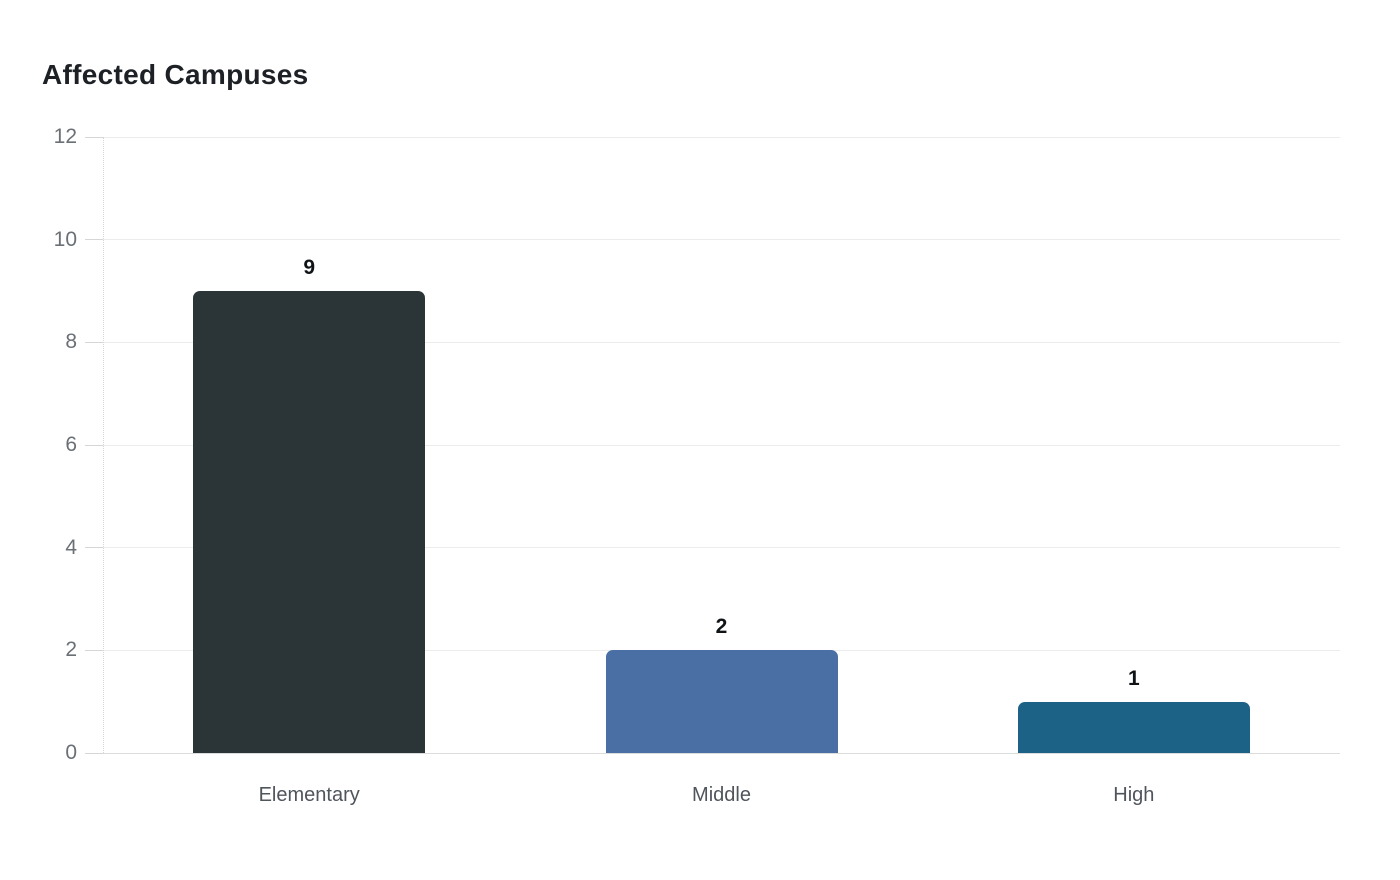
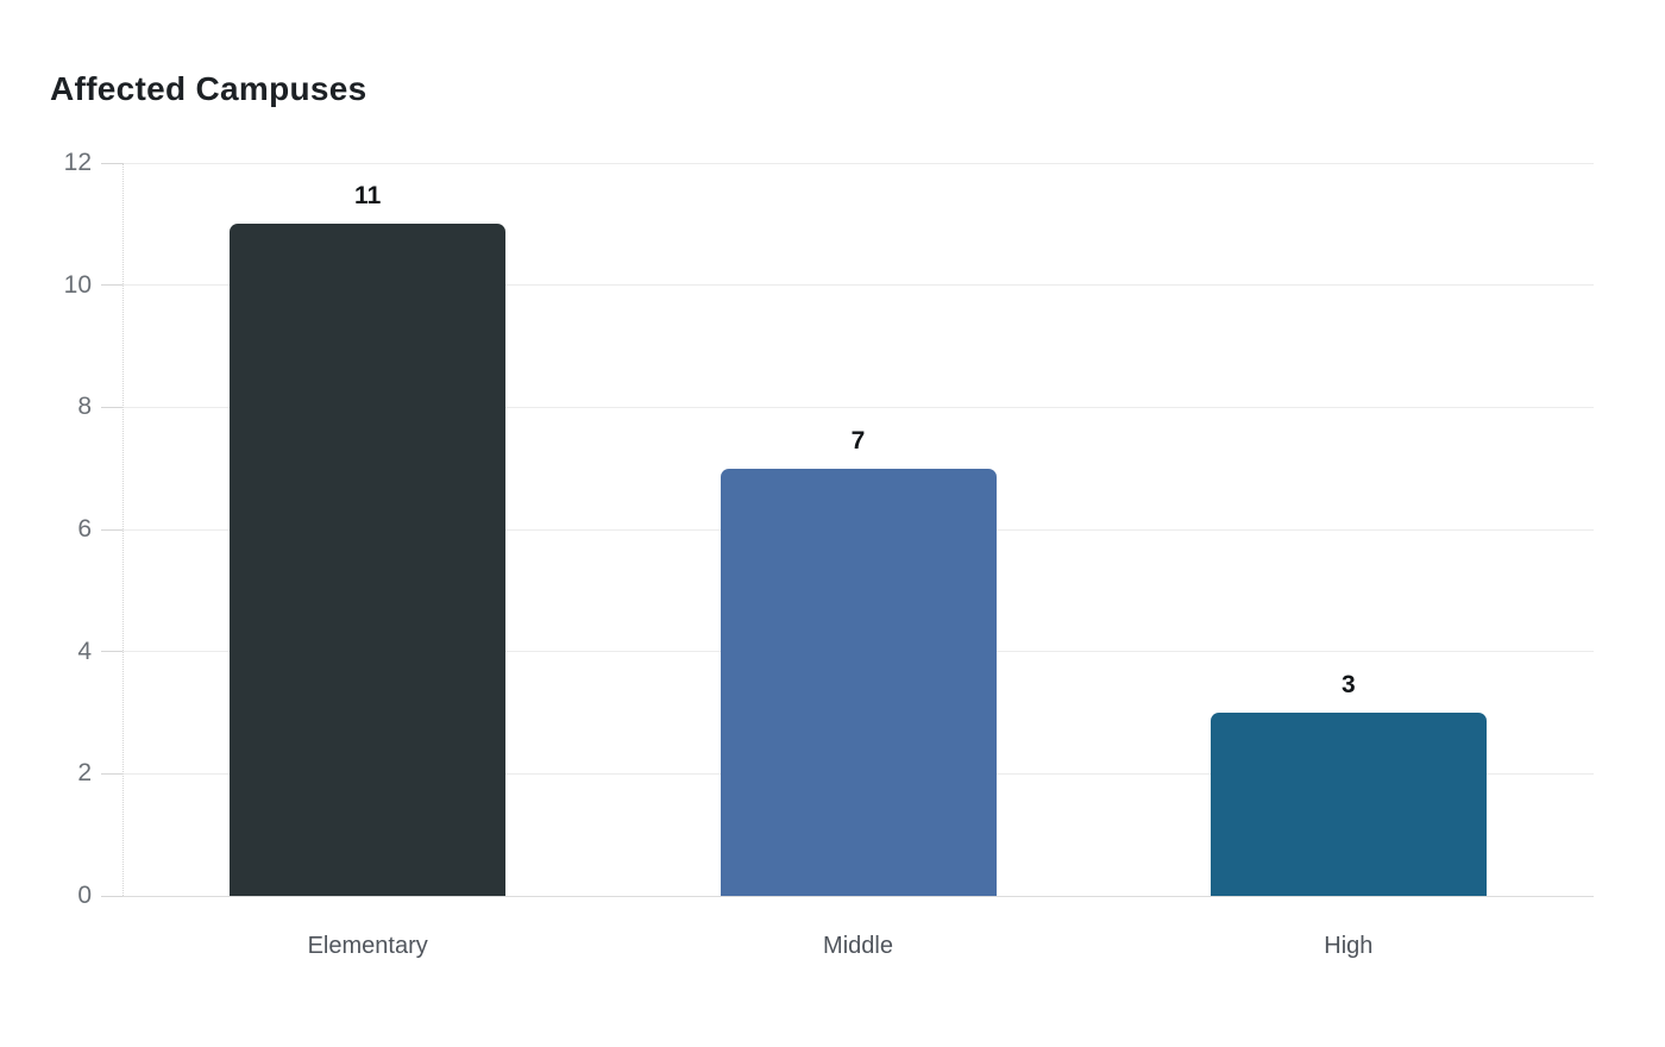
Elementary: 9 -> 11
Middle: 2 -> 7
High: 1 -> 3
